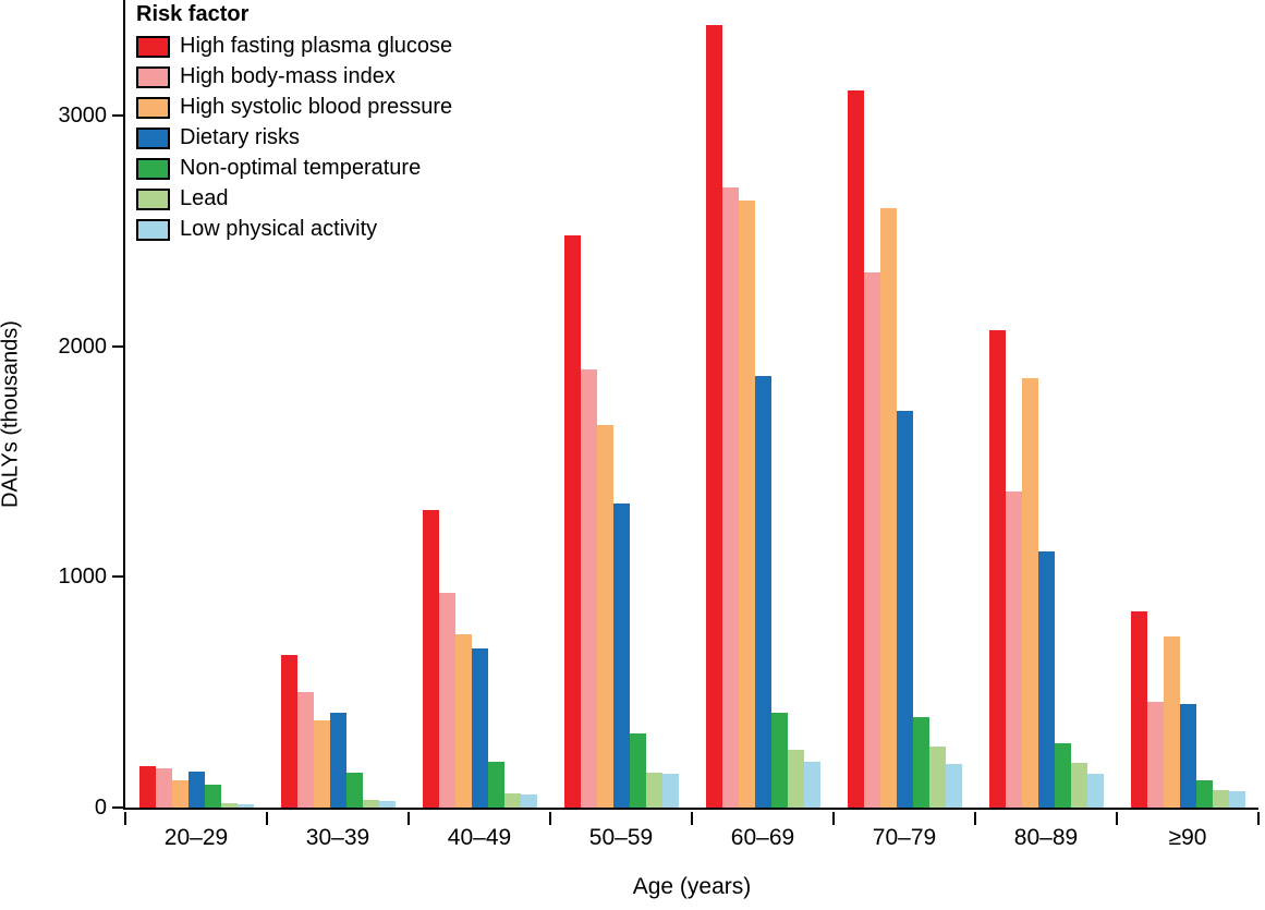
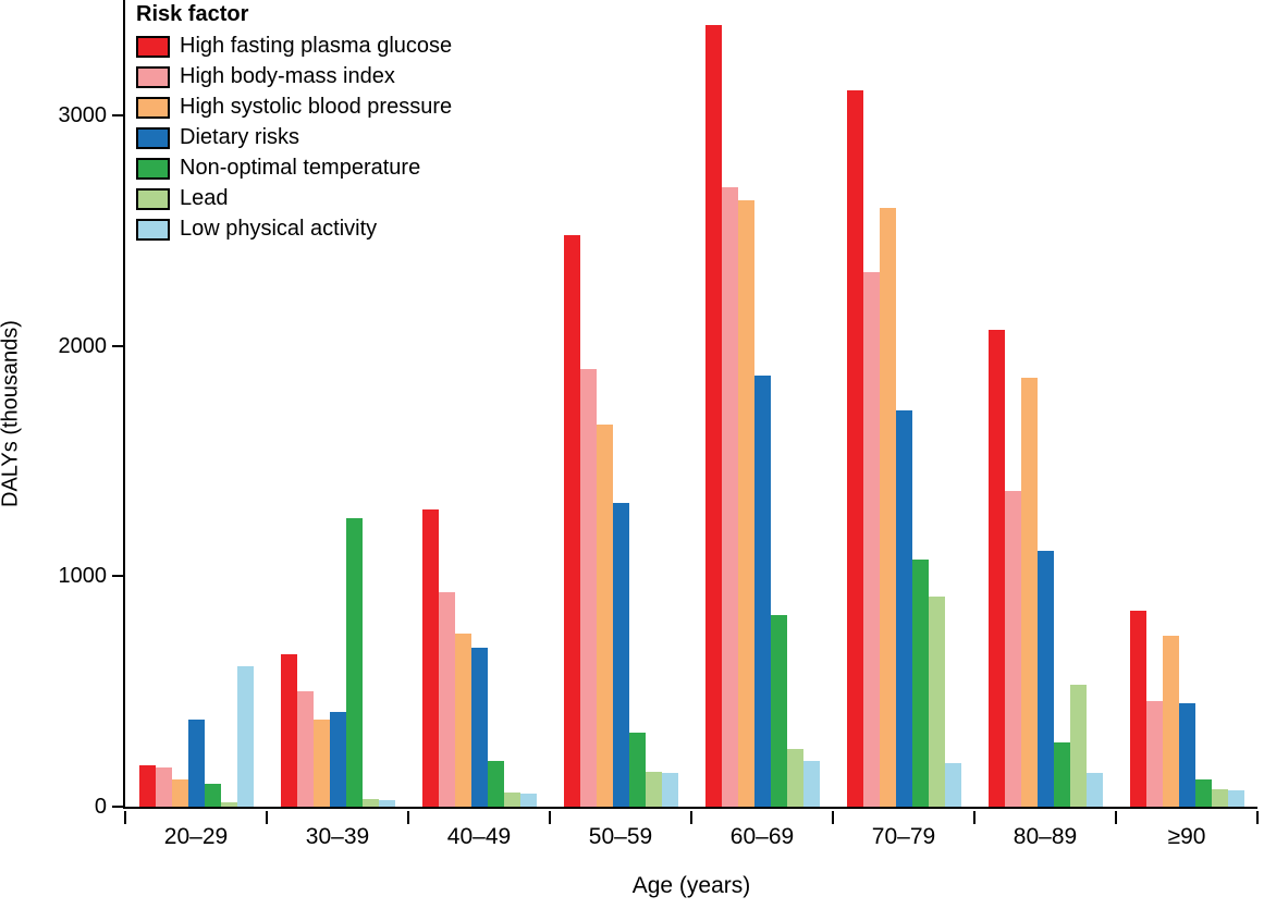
Dietary risks/20–29: 160 -> 380
Low physical activity/20–29: 20 -> 610
Non-optimal temperature/30–39: 150 -> 1250
Non-optimal temperature/60–69: 410 -> 830
Non-optimal temperature/70–79: 390 -> 1070
Lead/70–79: 260 -> 910
Lead/80–89: 200 -> 530
